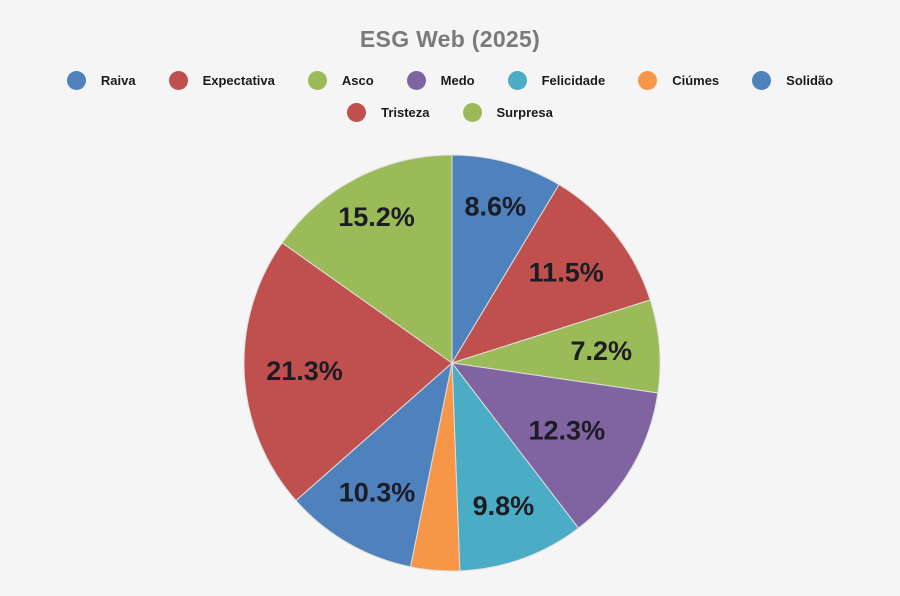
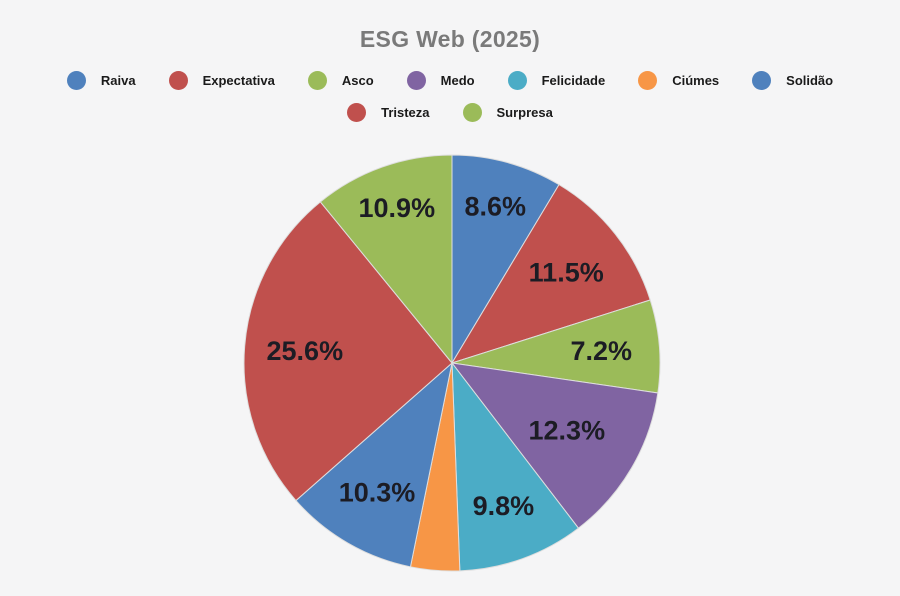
Tristeza: 21.3% -> 25.6%
Surpresa: 15.2% -> 10.9%
